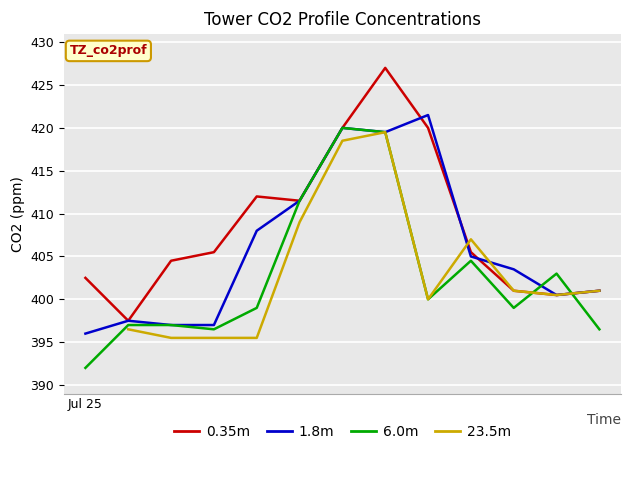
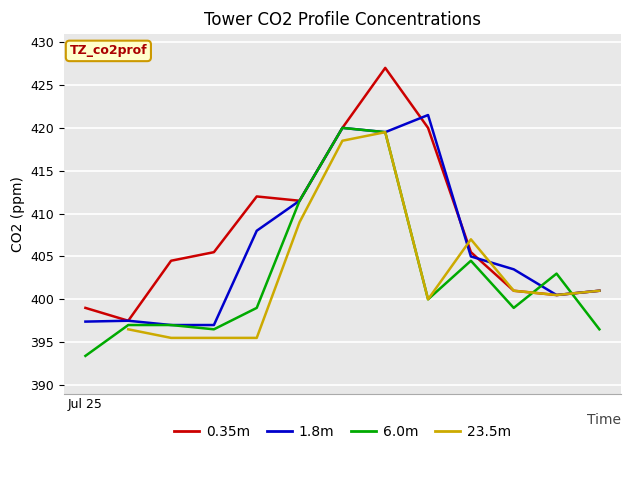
0.35m/Jul 25: 402.5 -> 399.0
1.8m/Jul 25: 396.0 -> 397.4
6.0m/Jul 25: 392.0 -> 393.4
